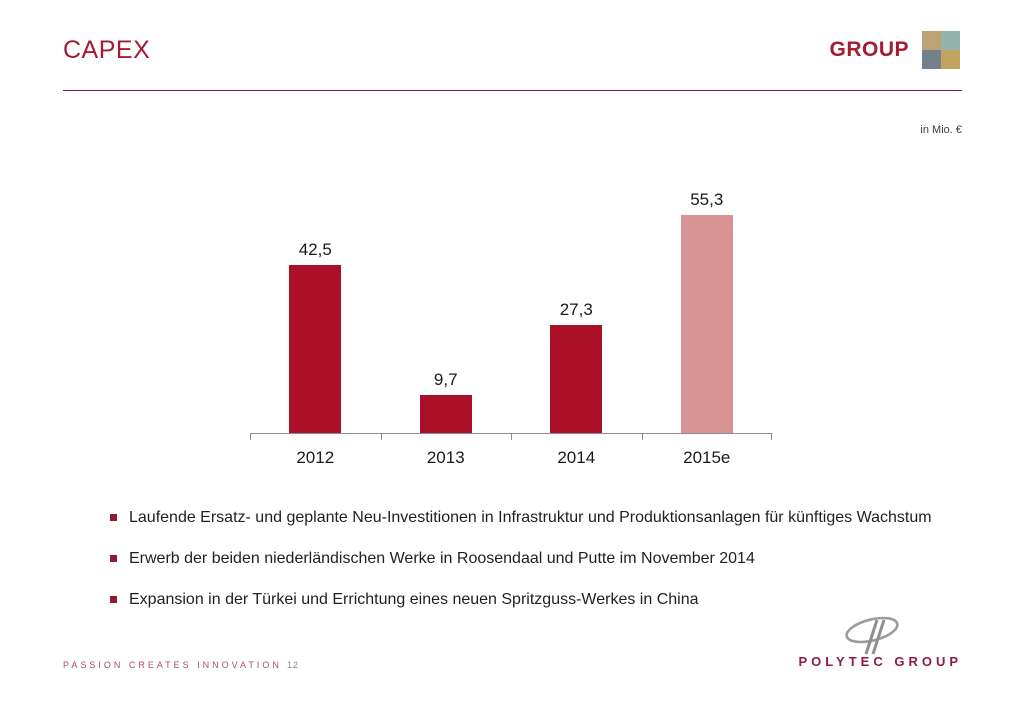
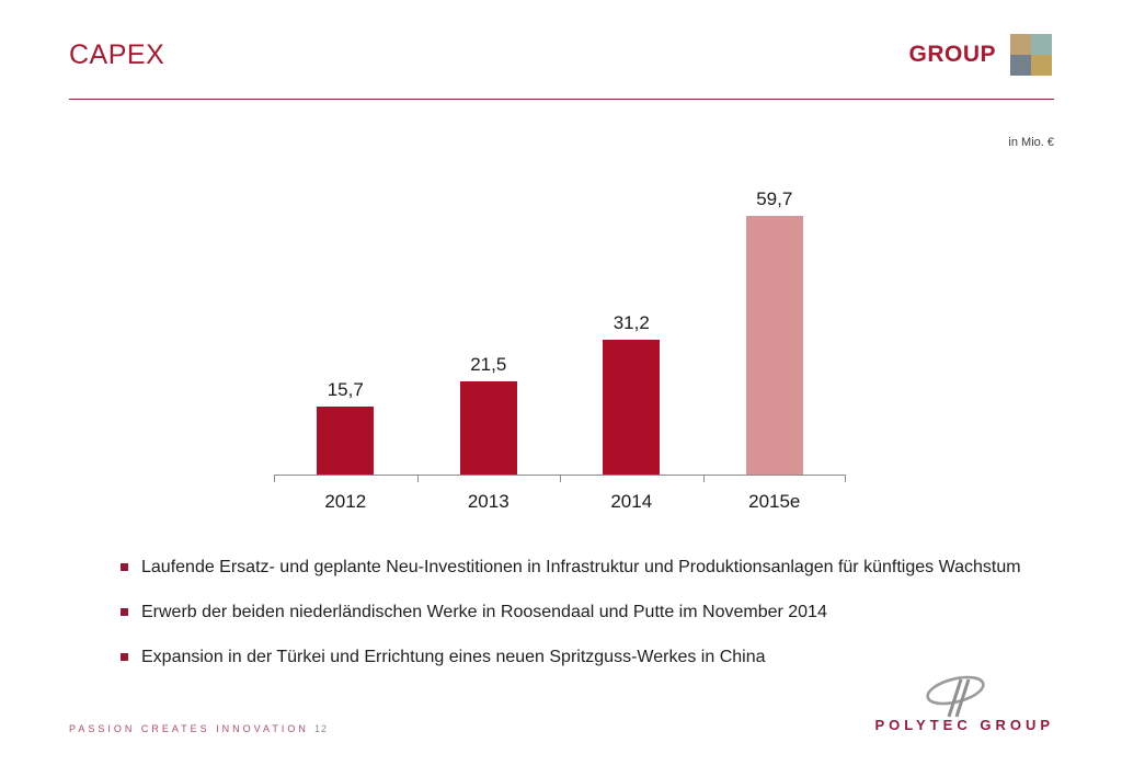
2012: 42,5 -> 15,7
2013: 9,7 -> 21,5
2014: 27,3 -> 31,2
2015e: 55,3 -> 59,7
